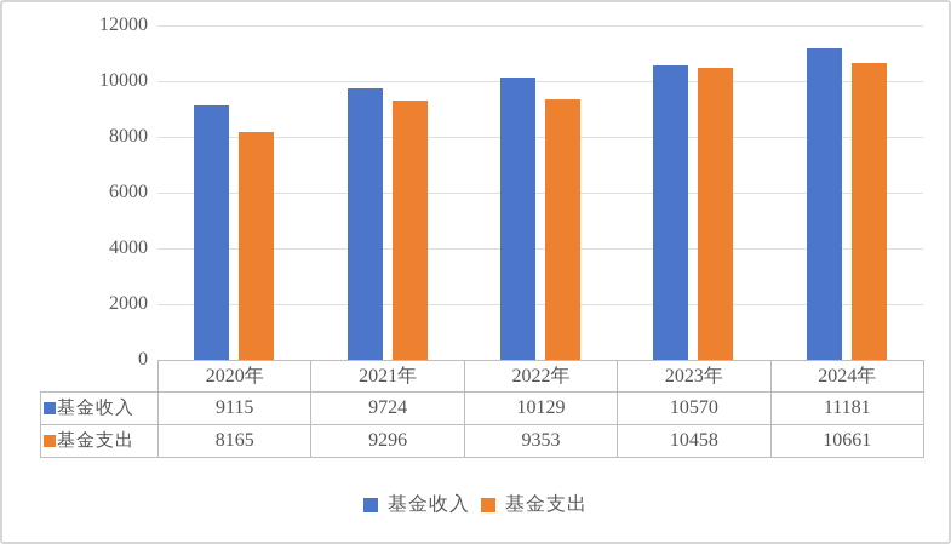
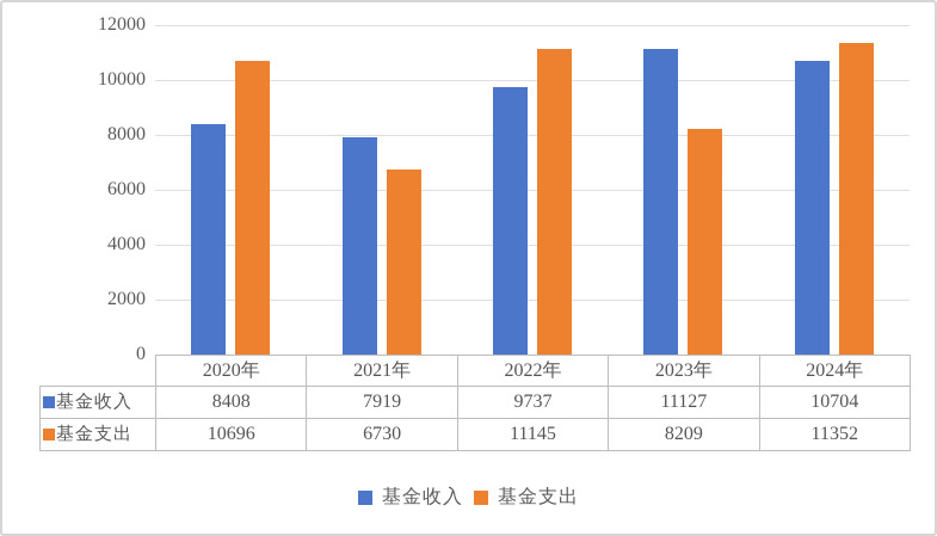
基金收入/2020年: 9115 -> 8408
基金支出/2020年: 8165 -> 10696
基金收入/2021年: 9724 -> 7919
基金支出/2021年: 9296 -> 6730
基金收入/2022年: 10129 -> 9737
基金支出/2022年: 9353 -> 11145
基金收入/2023年: 10570 -> 11127
基金支出/2023年: 10458 -> 8209
基金收入/2024年: 11181 -> 10704
基金支出/2024年: 10661 -> 11352
